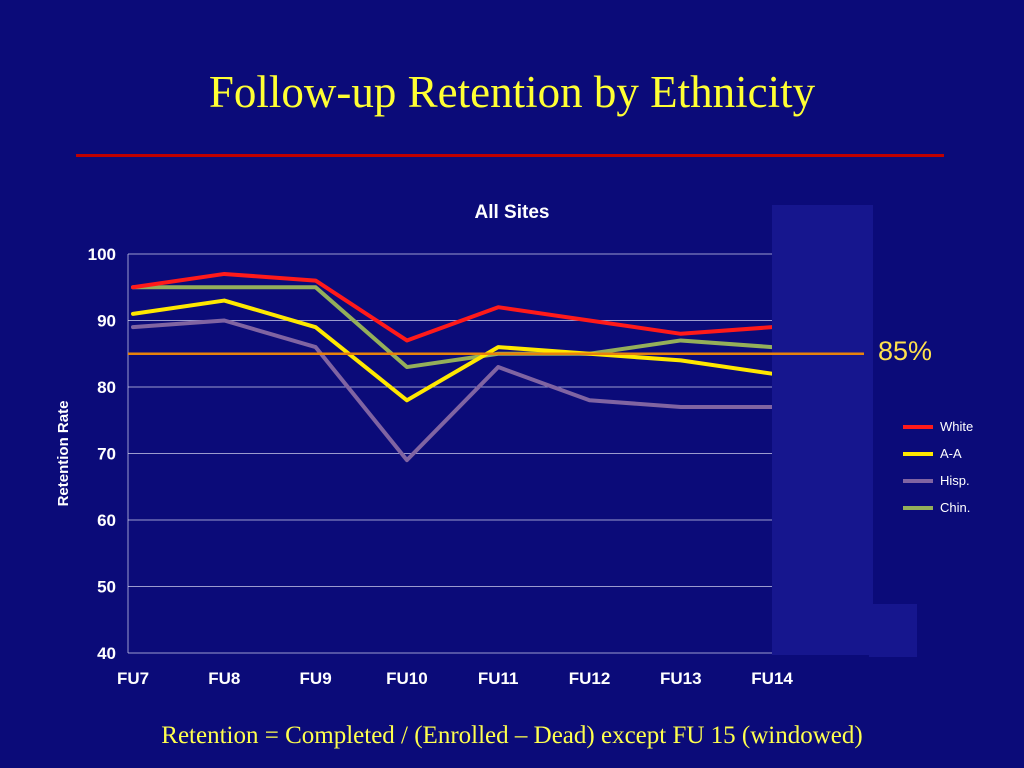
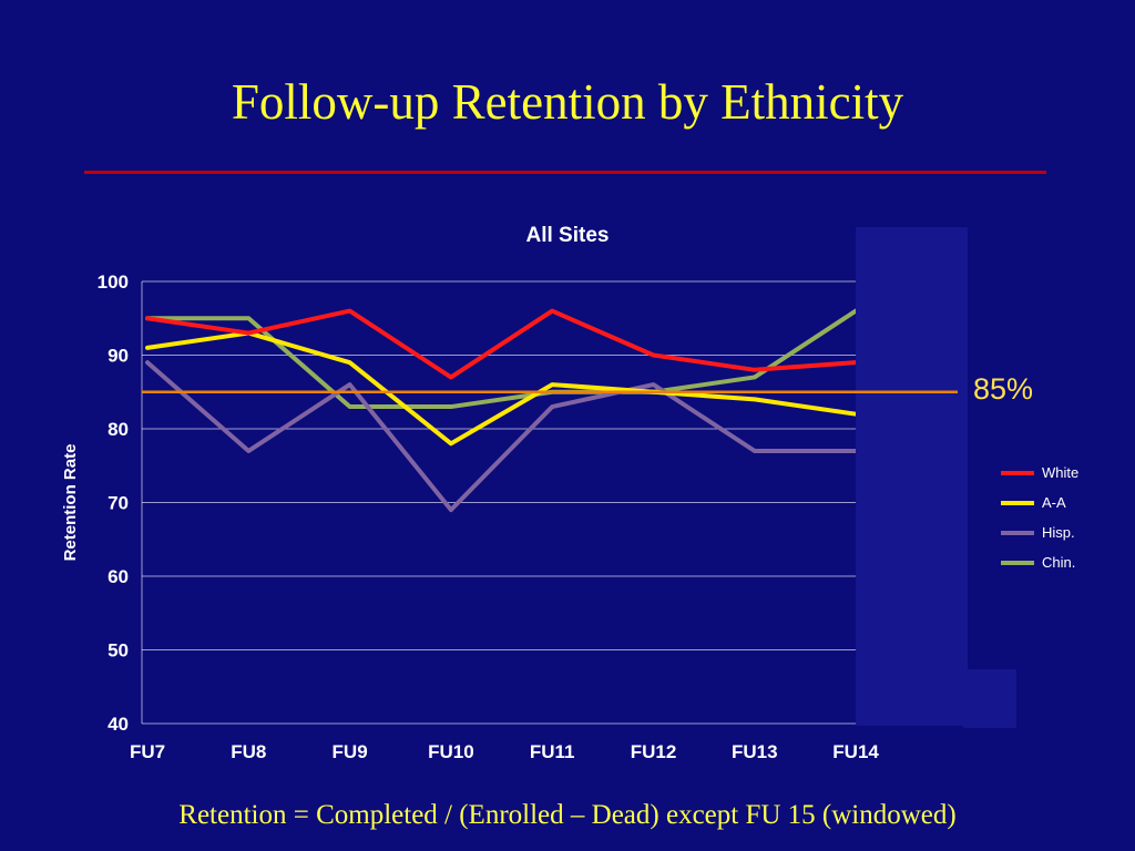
White/FU8: 97 -> 93
Hisp./FU8: 90 -> 77
Chin./FU9: 95 -> 83
White/FU11: 92 -> 96
Hisp./FU12: 78 -> 86
Chin./FU14: 86 -> 96
